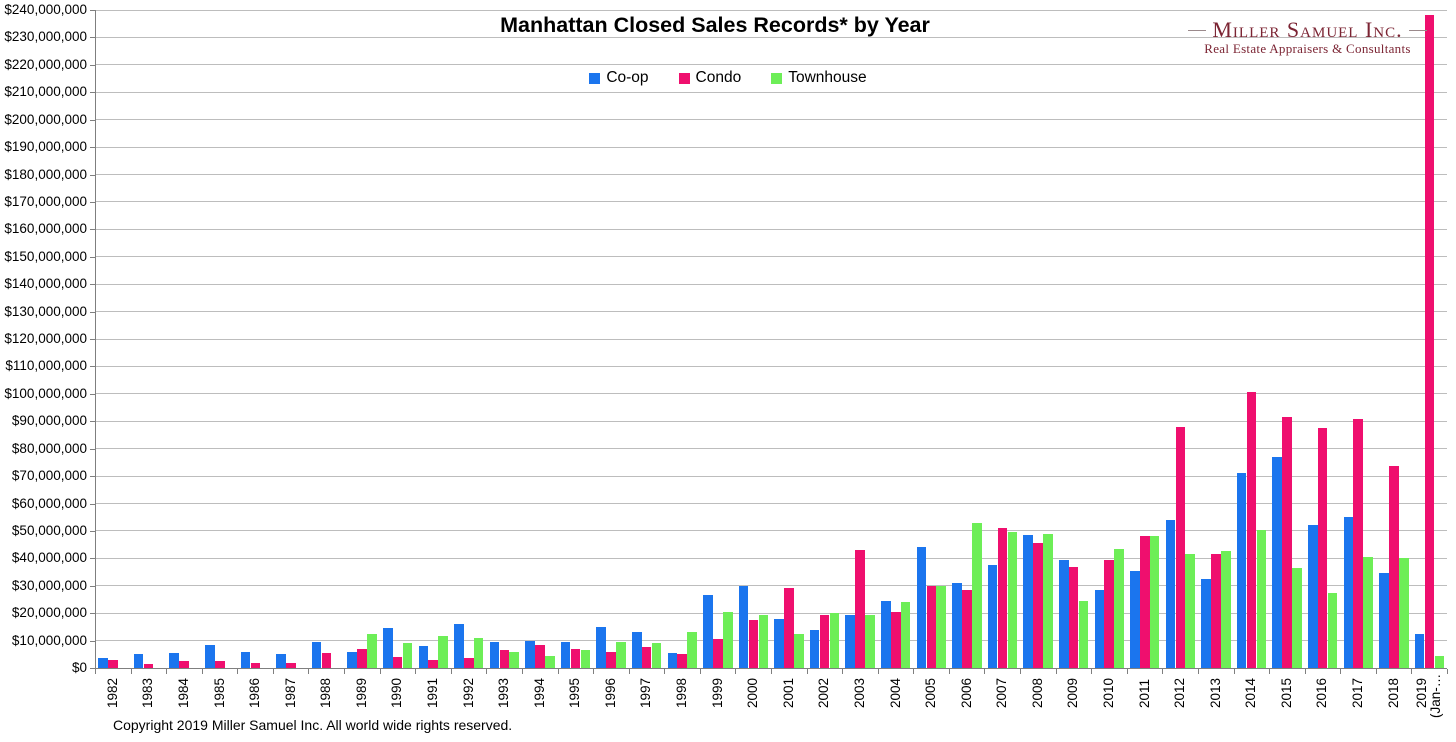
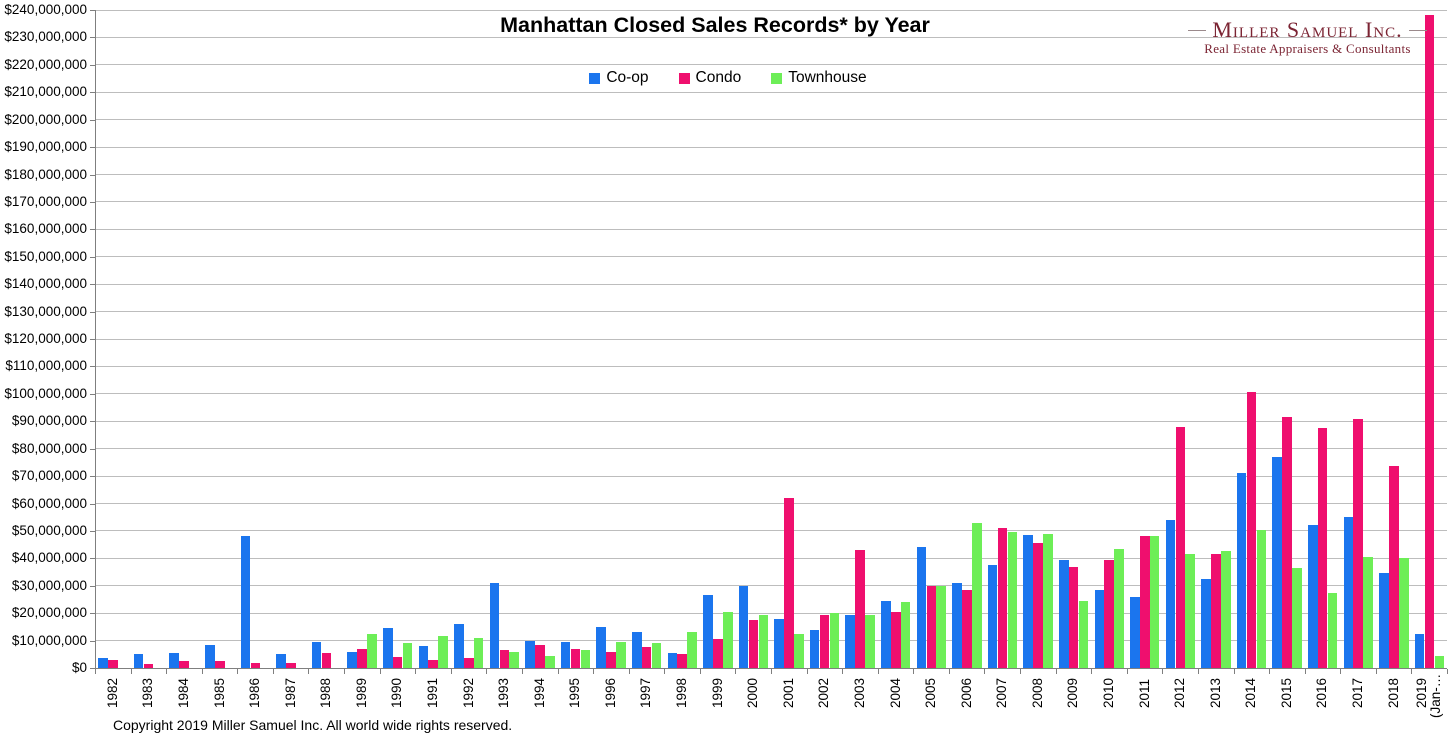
Co-op/1986: $6000000 -> $48000000
Co-op/1993: $10000000 -> $31000000
Condo/2001: $29000000 -> $62000000
Co-op/2011: $36000000 -> $26000000
